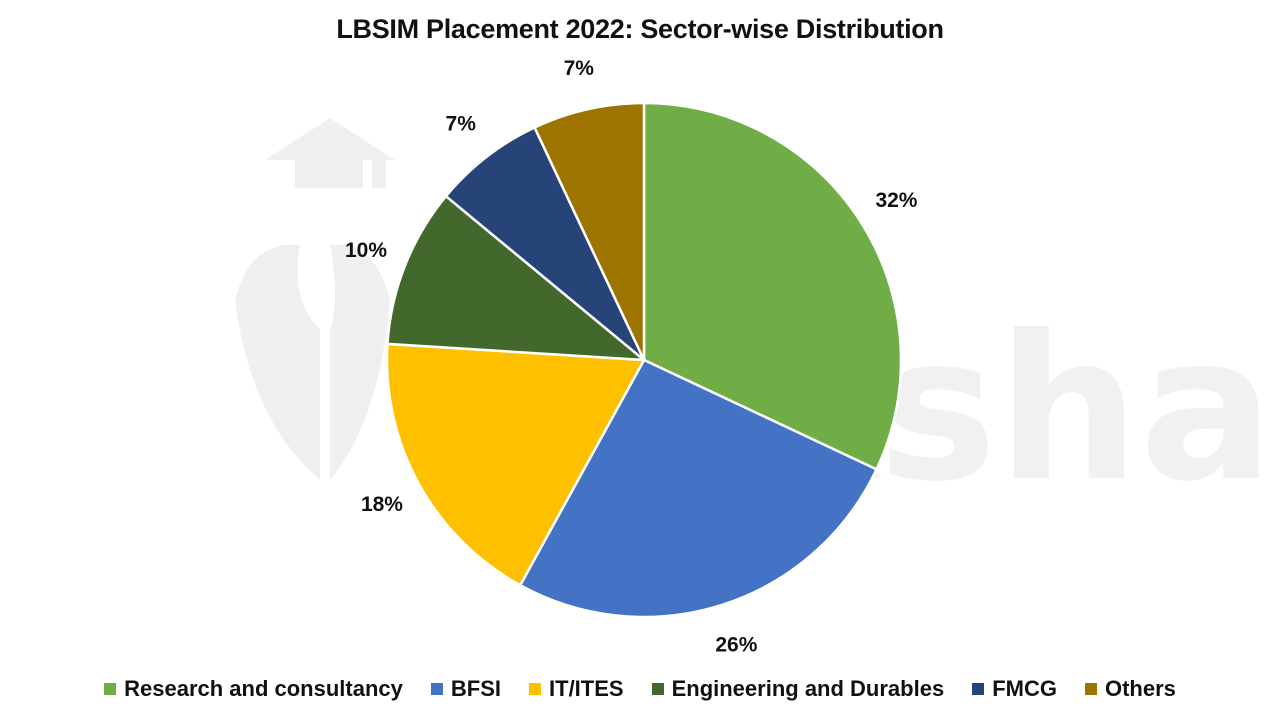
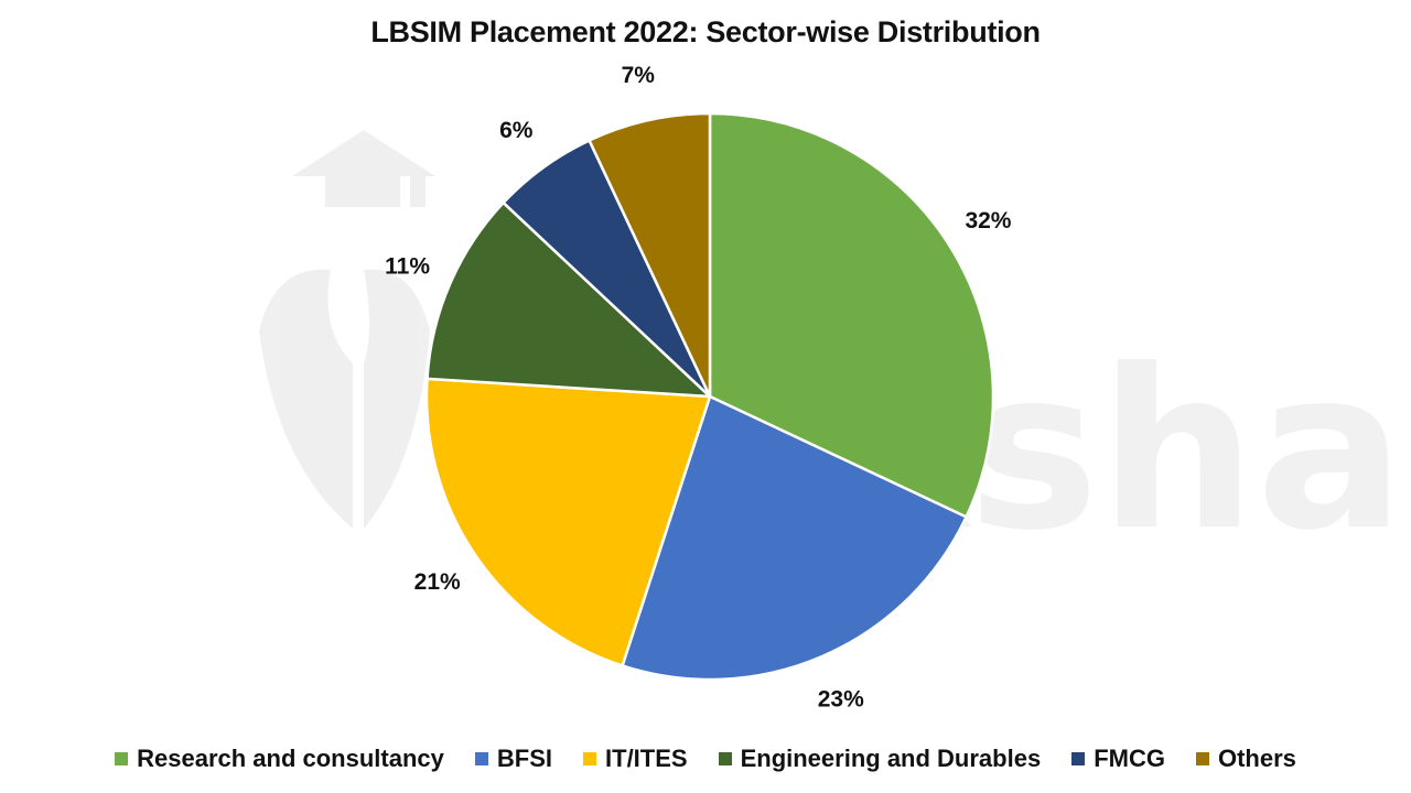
BFSI: 26% -> 23%
IT/ITES: 18% -> 21%
Engineering and Durables: 10% -> 11%
FMCG: 7% -> 6%
